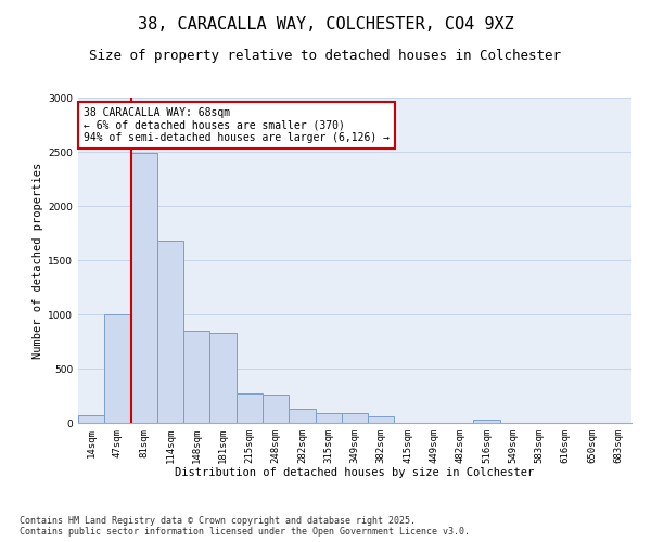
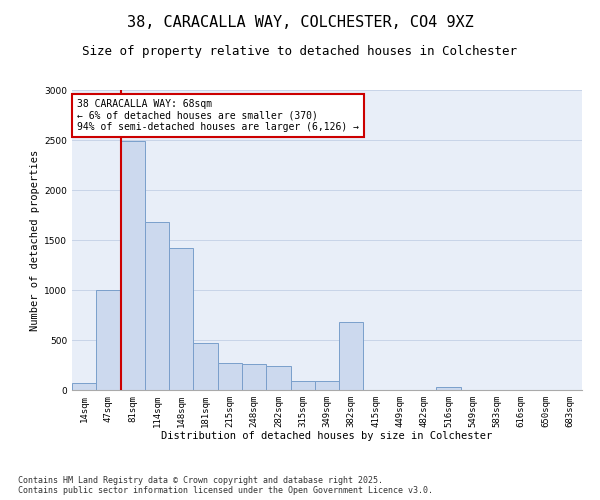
148sqm: 850 -> 1420
181sqm: 830 -> 470
282sqm: 130 -> 240
382sqm: 60 -> 680
